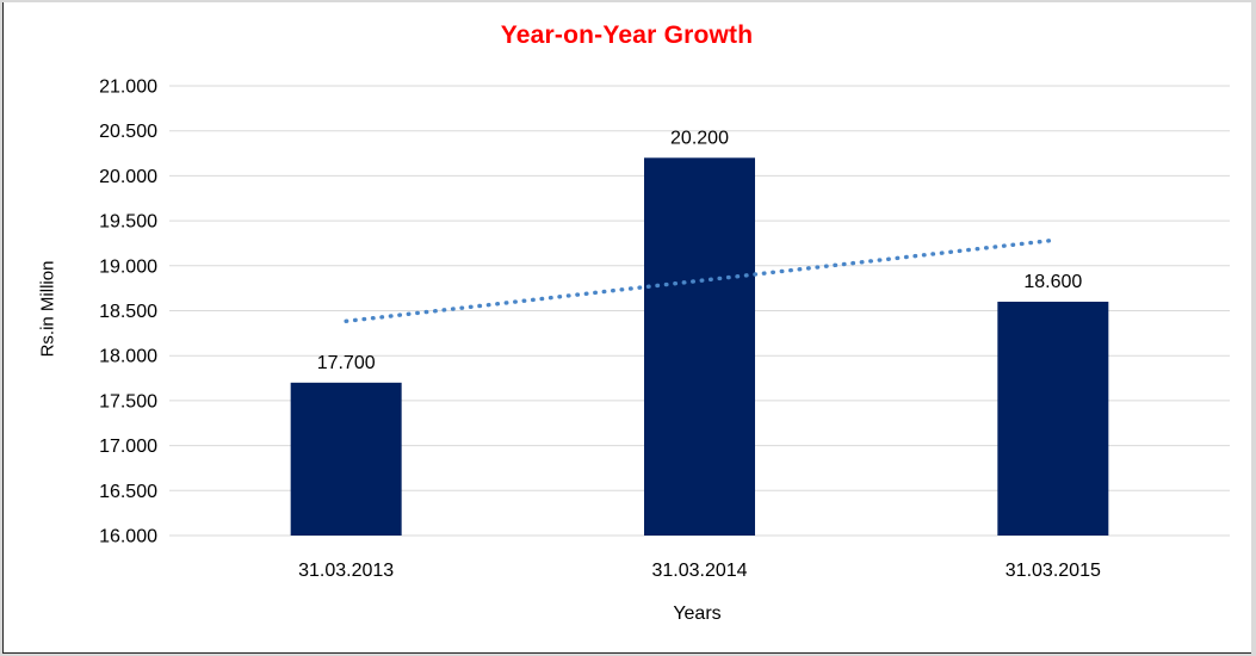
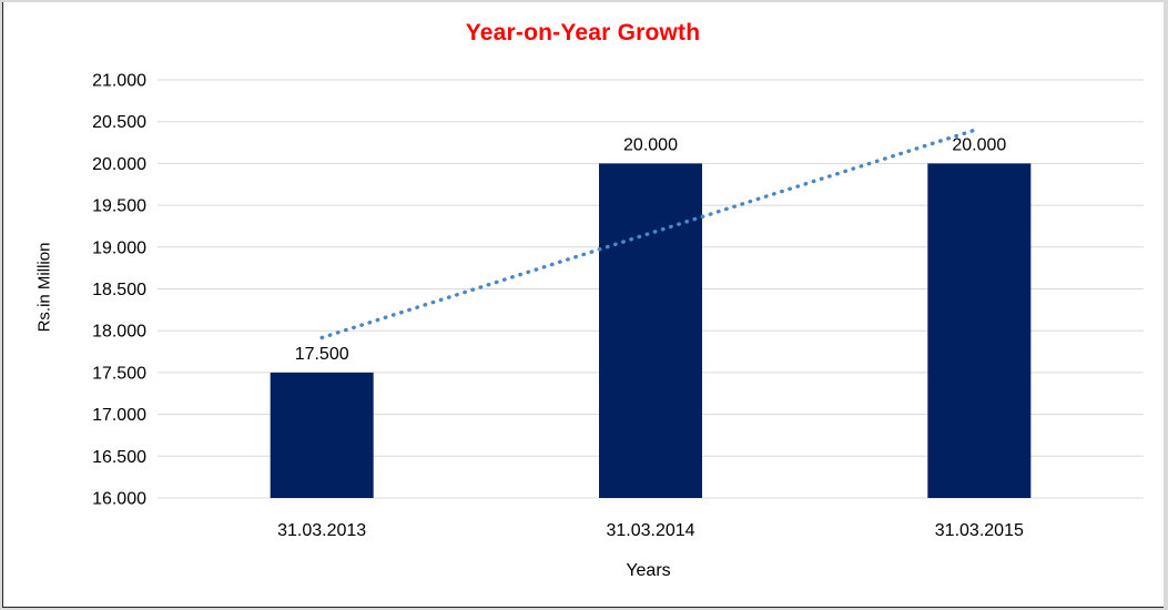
31.03.2013: 17.700 -> 17.500
31.03.2014: 20.200 -> 20.000
31.03.2015: 18.600 -> 20.000
